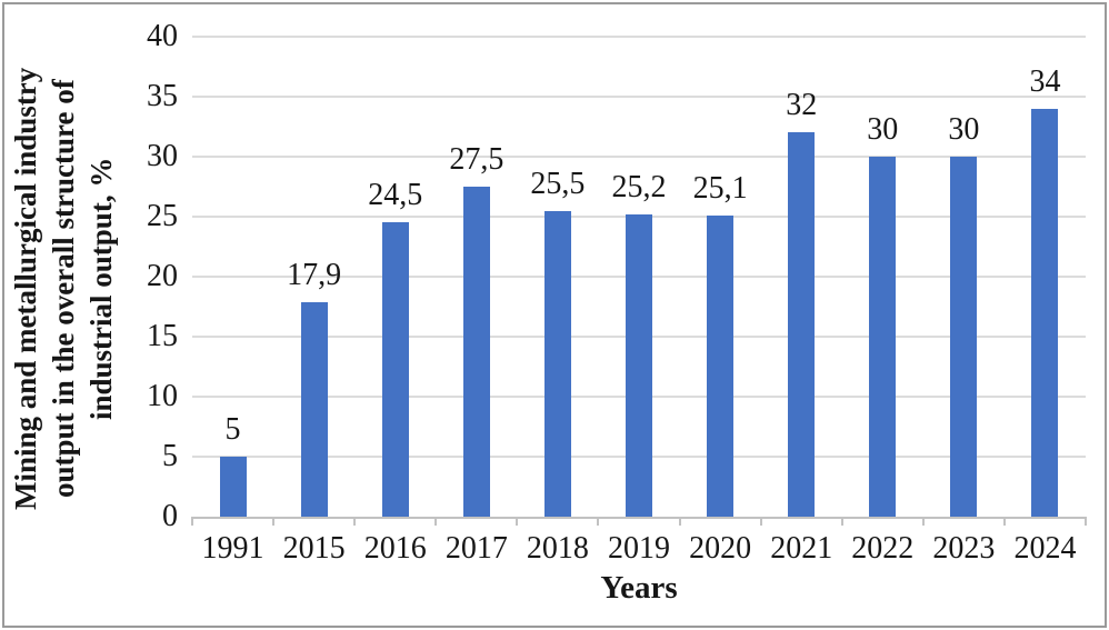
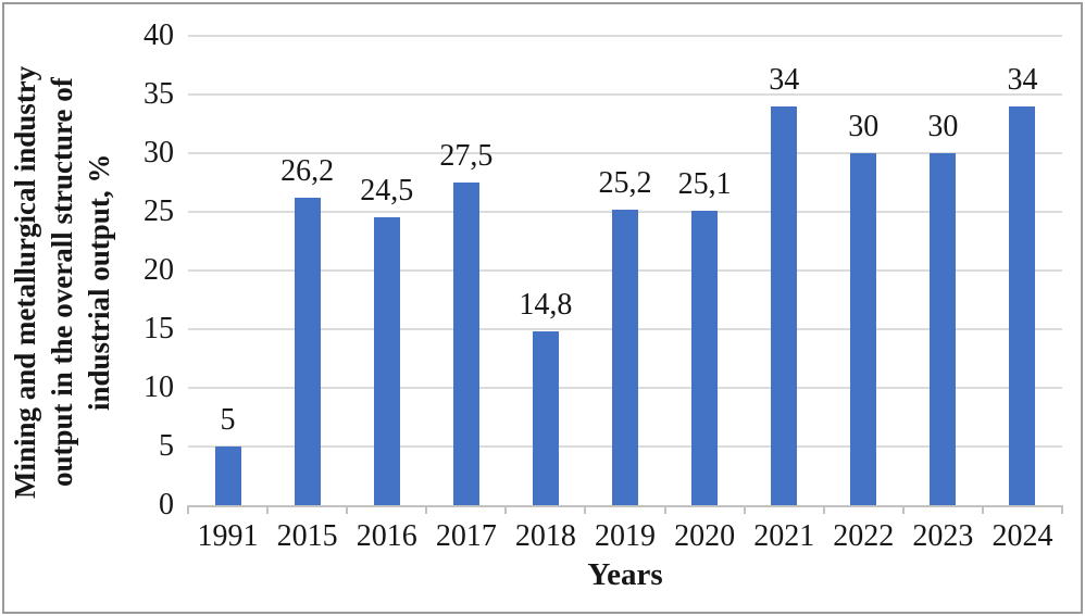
2015: 17,9 -> 26,2
2018: 25,5 -> 14,8
2021: 32 -> 34
